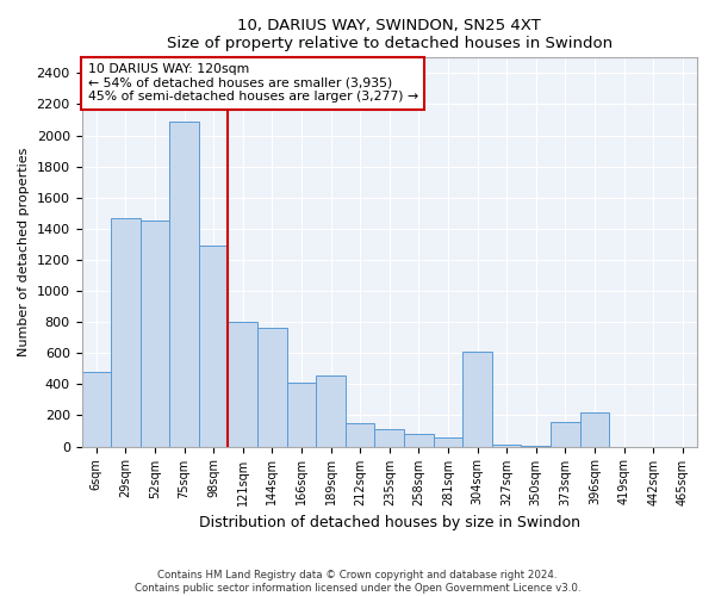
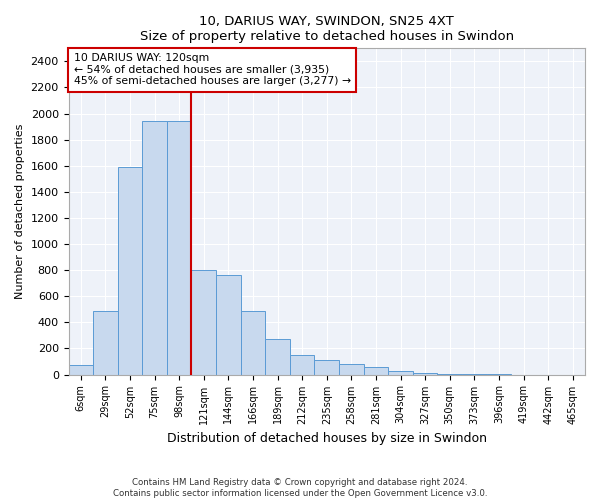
6sqm: 480 -> 80
29sqm: 1470 -> 490
52sqm: 1450 -> 1590
75sqm: 2090 -> 1940
98sqm: 1290 -> 1940
166sqm: 410 -> 490
189sqm: 460 -> 280
304sqm: 610 -> 20
373sqm: 160 -> 0
396sqm: 220 -> 0
